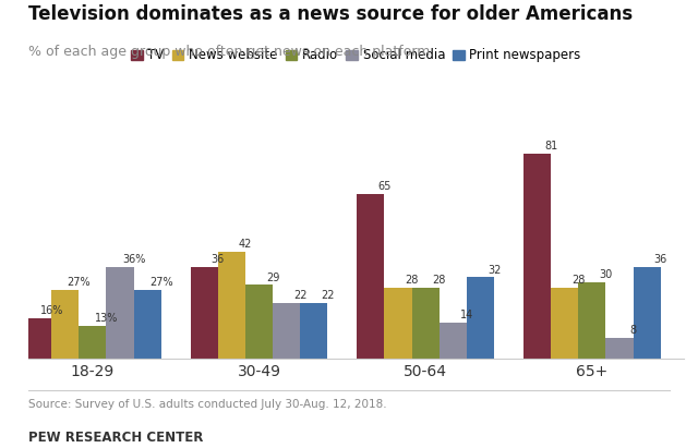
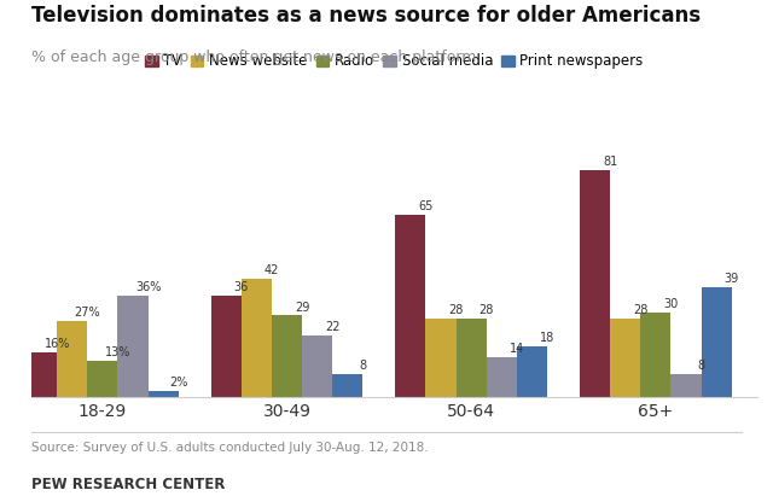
Print newspapers/18-29: 27% -> 2%
Print newspapers/30-49: 22 -> 8
Print newspapers/50-64: 32 -> 18
Print newspapers/65+: 36 -> 39
